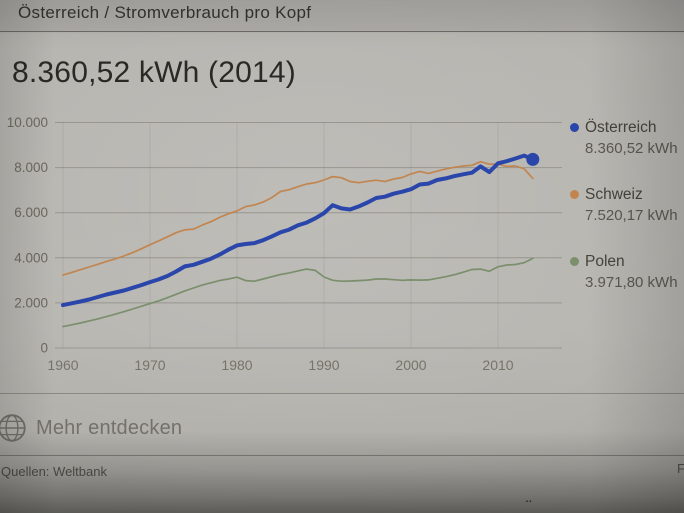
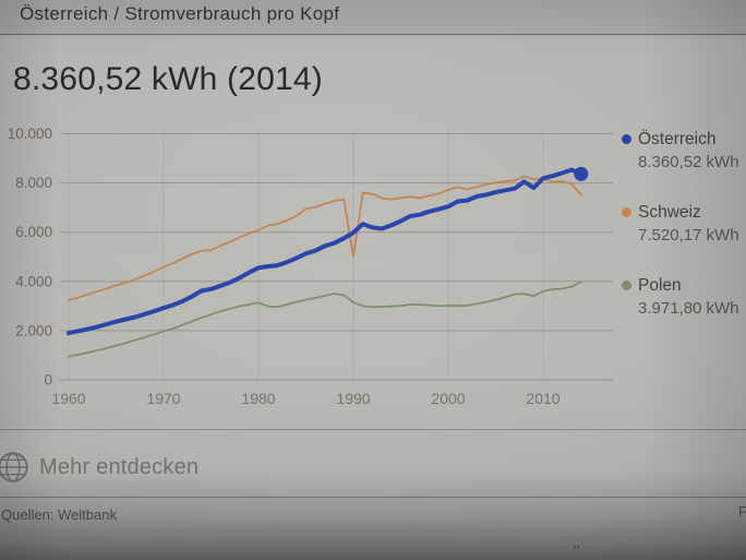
Schweiz/1990: 7400 -> 5000
